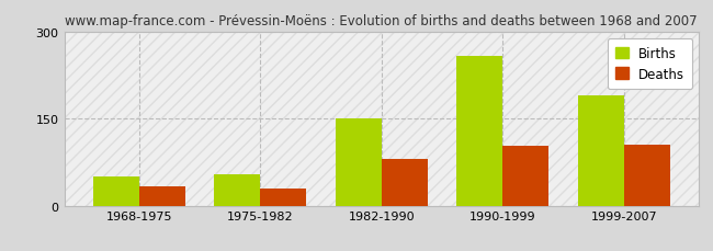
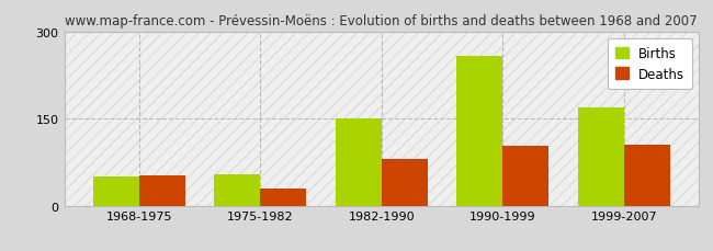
Deaths/1968-1975: 33 -> 52
Births/1999-2007: 190 -> 170
